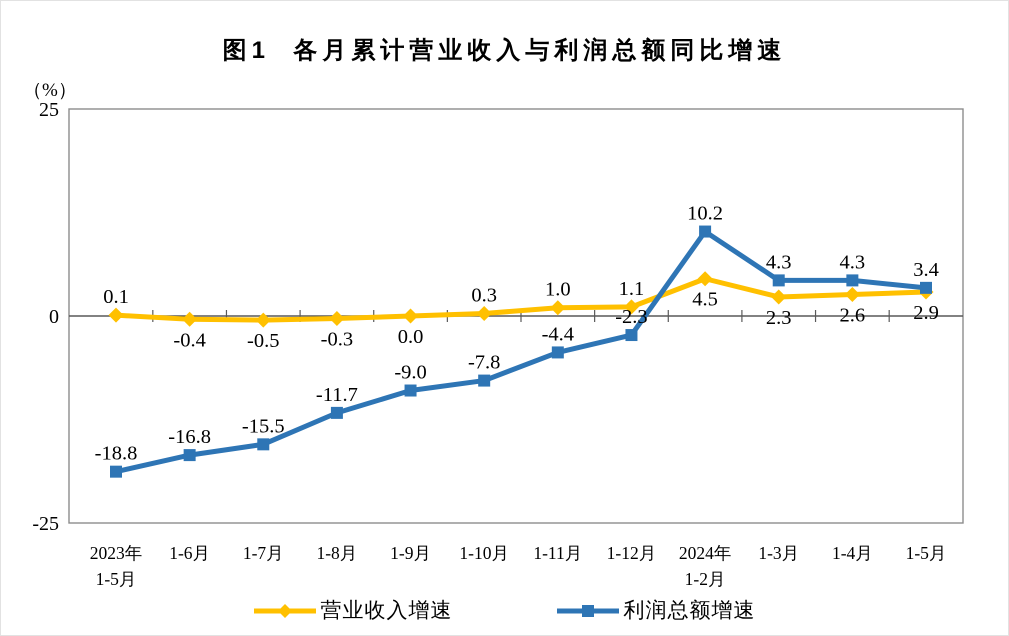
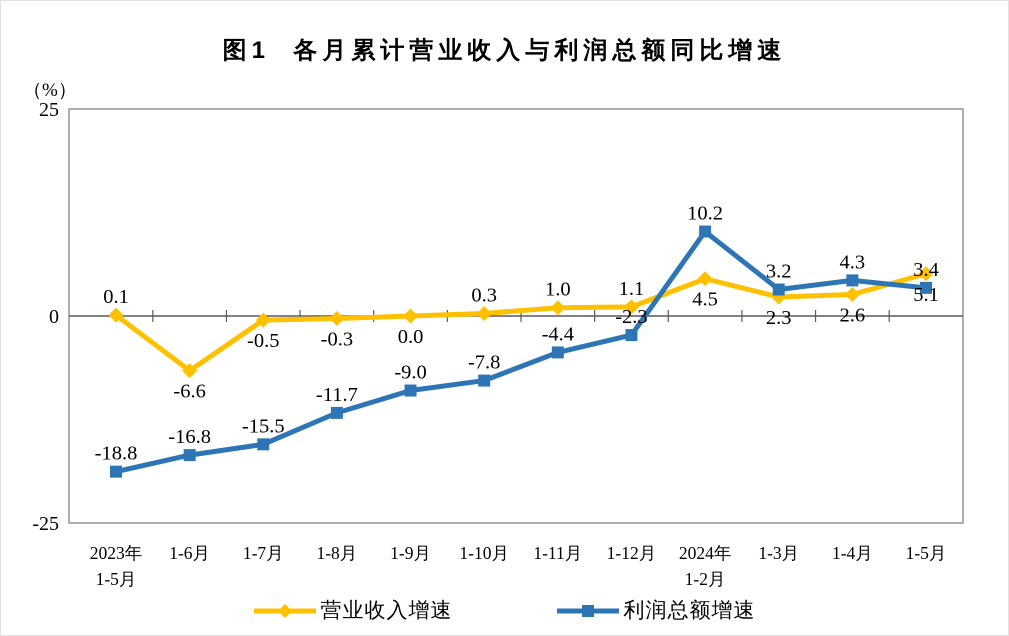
营业收入增速/1-6月: -0.4 -> -6.6
利润总额增速/1-3月: 4.3 -> 3.2
营业收入增速/1-5月: 2.9 -> 5.1
